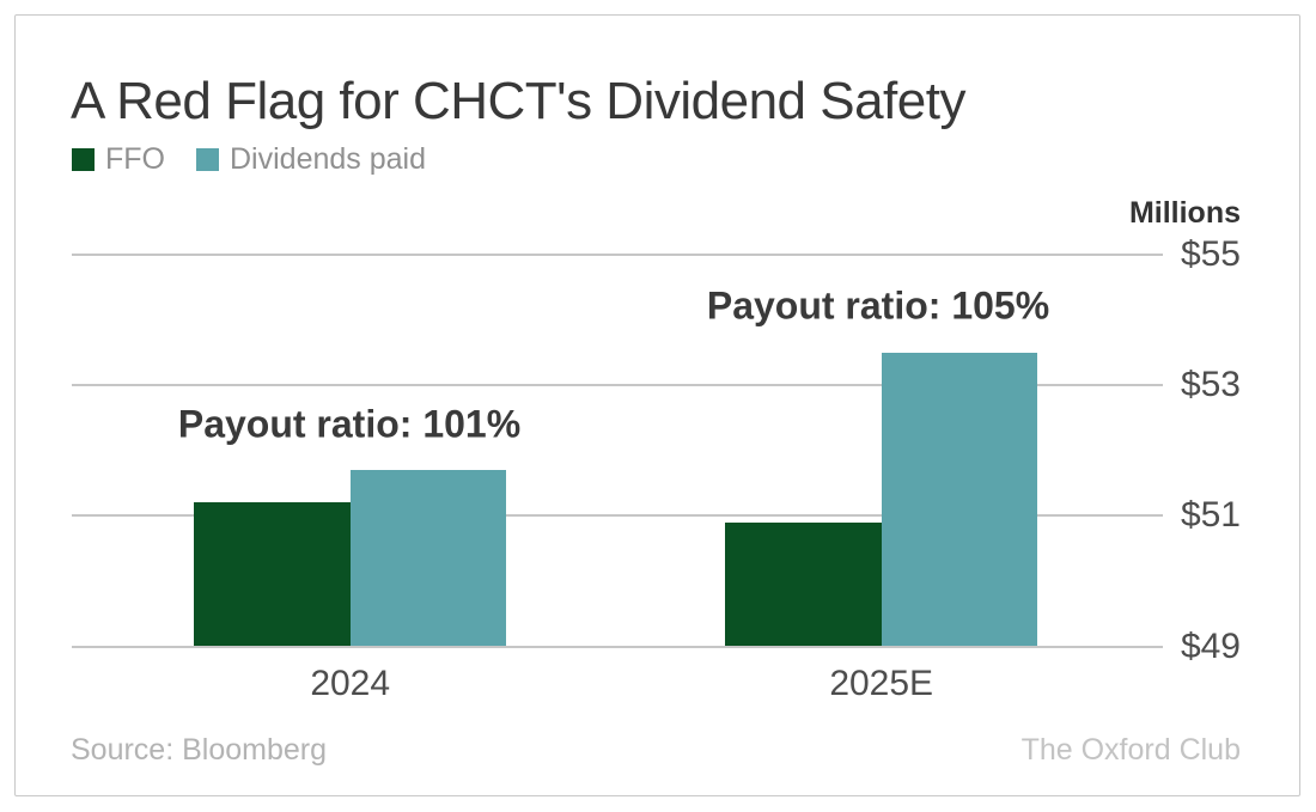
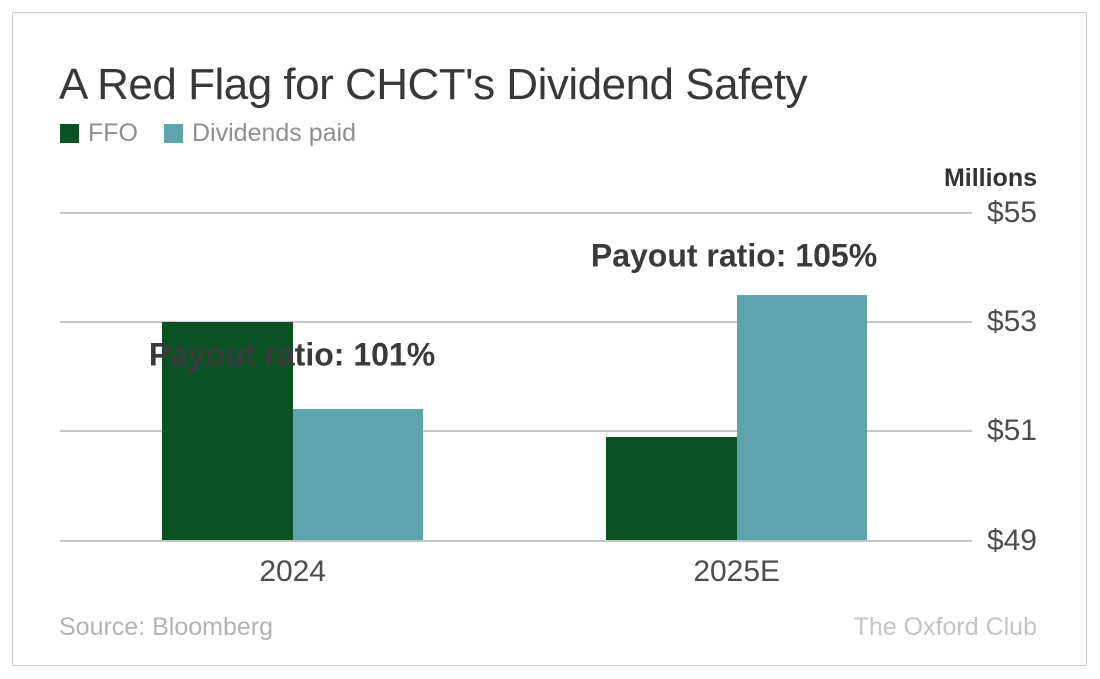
FFO/2024: $51.2 -> $53.0
Dividends paid/2024: $51.7 -> $51.4
